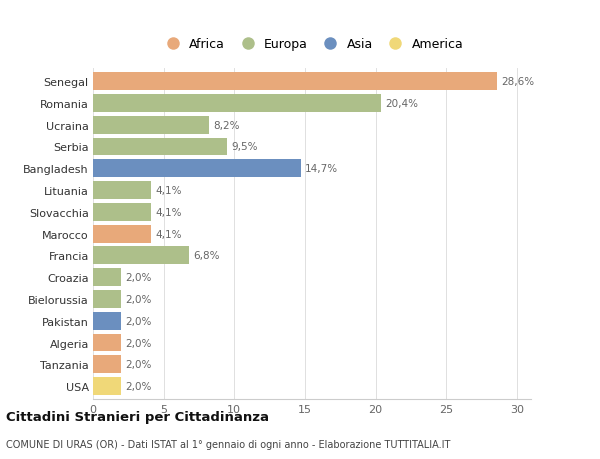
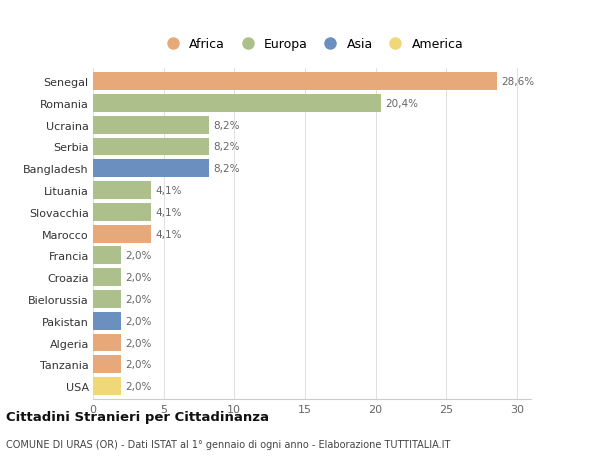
Serbia: 9,5% -> 8,2%
Bangladesh: 14,7% -> 8,2%
Francia: 6,8% -> 2,0%
